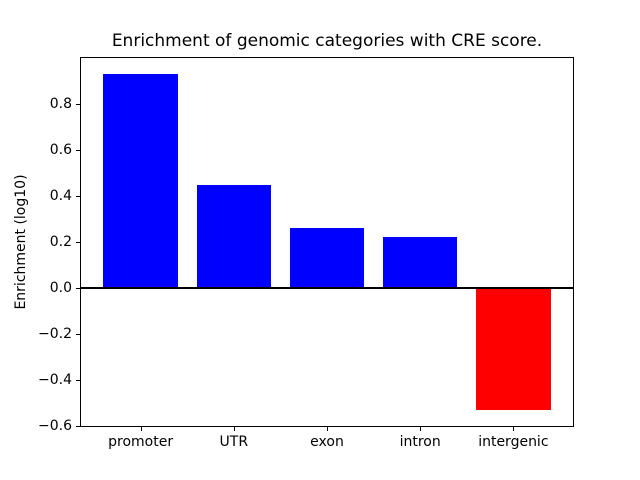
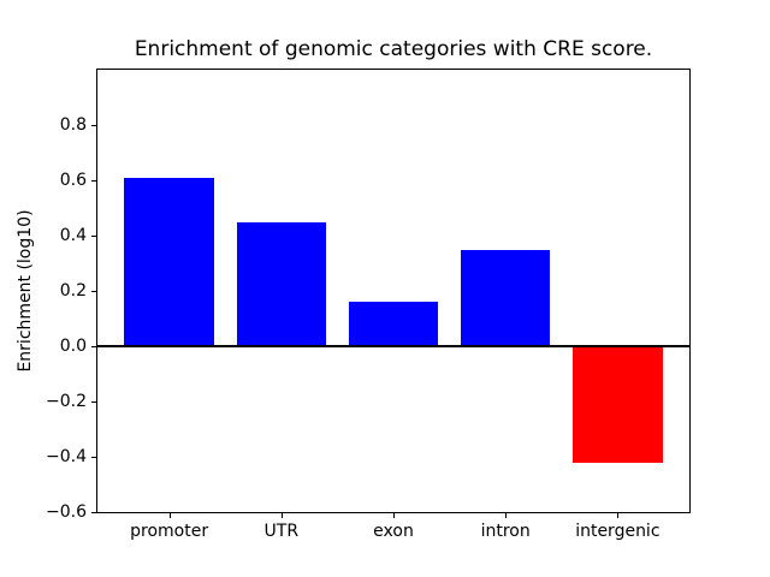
promoter: 0.93 -> 0.61
exon: 0.26 -> 0.16
intron: 0.22 -> 0.35
intergenic: -0.53 -> -0.42
